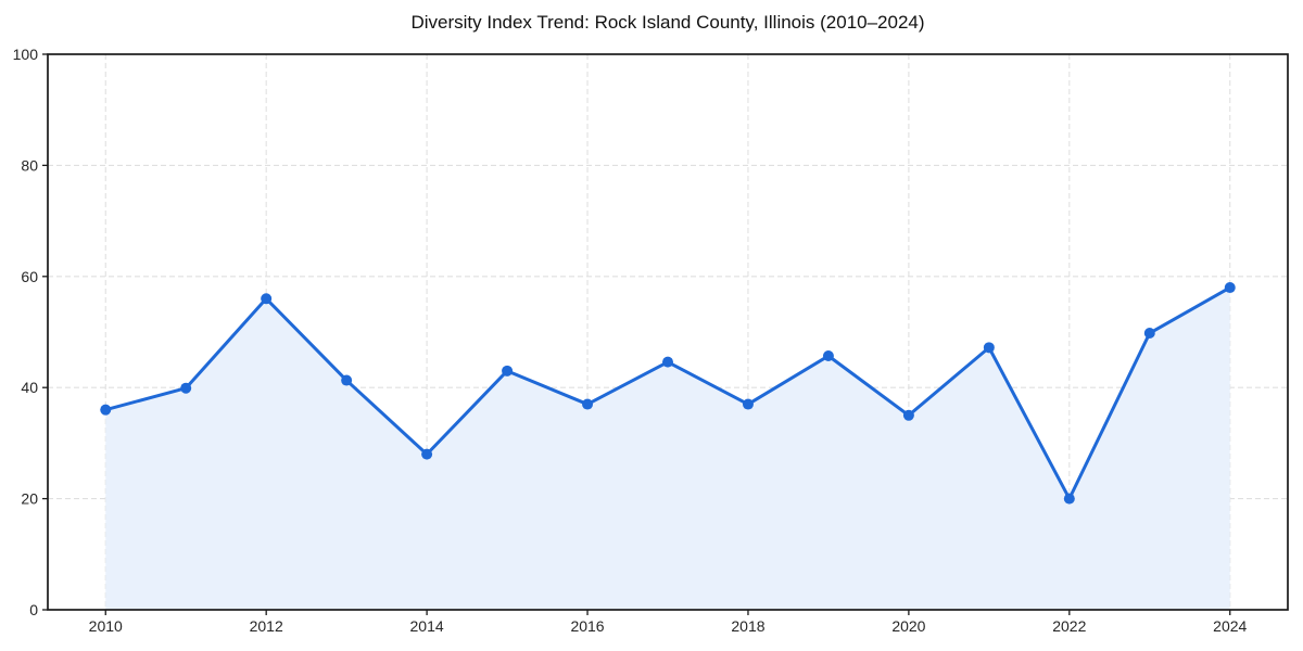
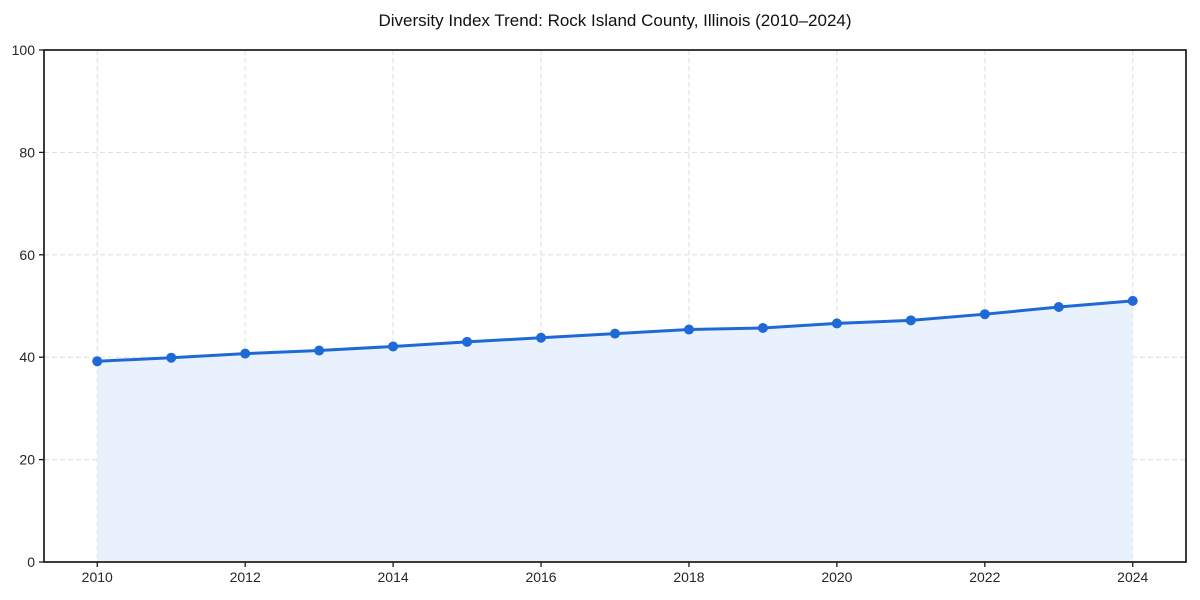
2010: 36 -> 39
2012: 56 -> 41
2014: 28 -> 42
2016: 37 -> 44
2018: 37 -> 45
2020: 35 -> 47
2022: 20 -> 48
2024: 58 -> 51
